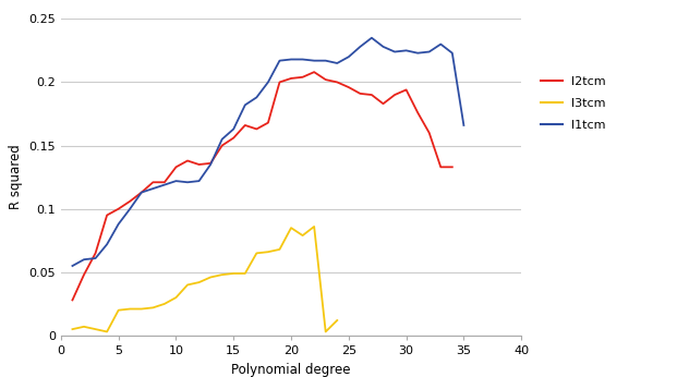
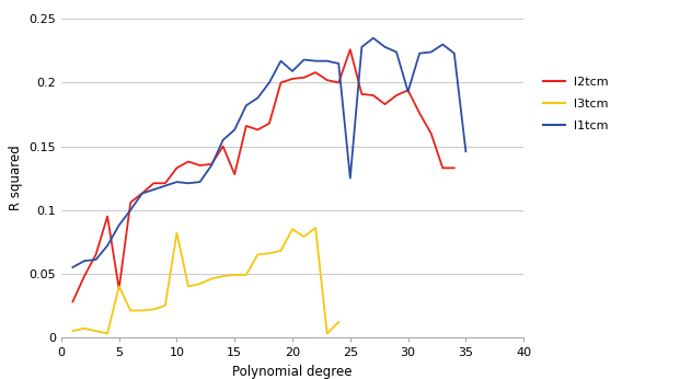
l2tcm/5: 0.100 -> 0.038
l3tcm/5: 0.020 -> 0.040
l3tcm/10: 0.030 -> 0.082
l2tcm/15: 0.156 -> 0.128
l1tcm/20: 0.218 -> 0.209
l2tcm/25: 0.196 -> 0.226
l1tcm/25: 0.220 -> 0.125
l1tcm/30: 0.225 -> 0.193
l1tcm/35: 0.166 -> 0.146
